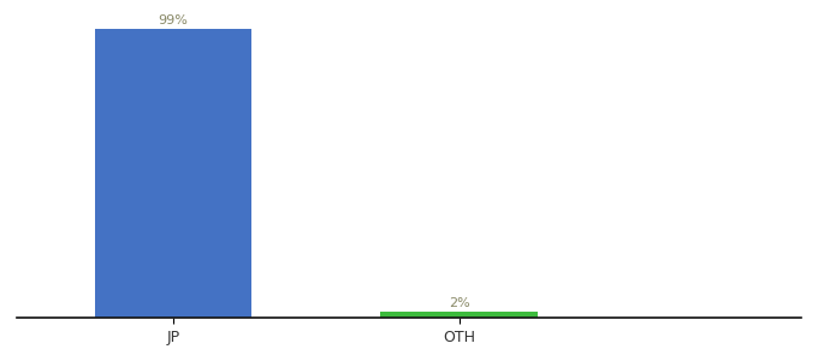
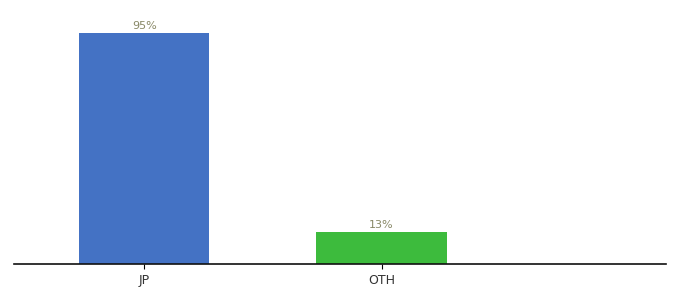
JP: 99% -> 95%
OTH: 2% -> 13%
